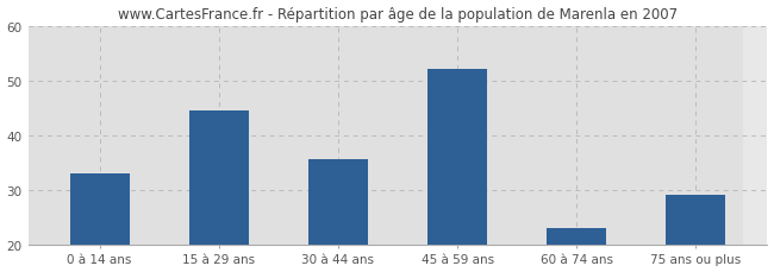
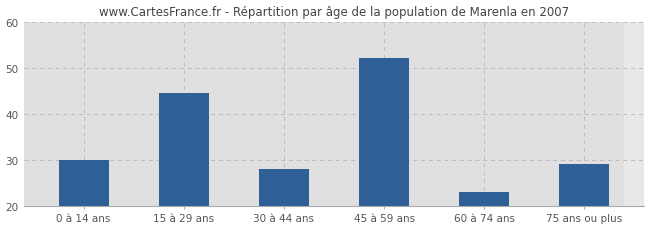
0 à 14 ans: 33.0 -> 30.0
30 à 44 ans: 35.5 -> 28.0
